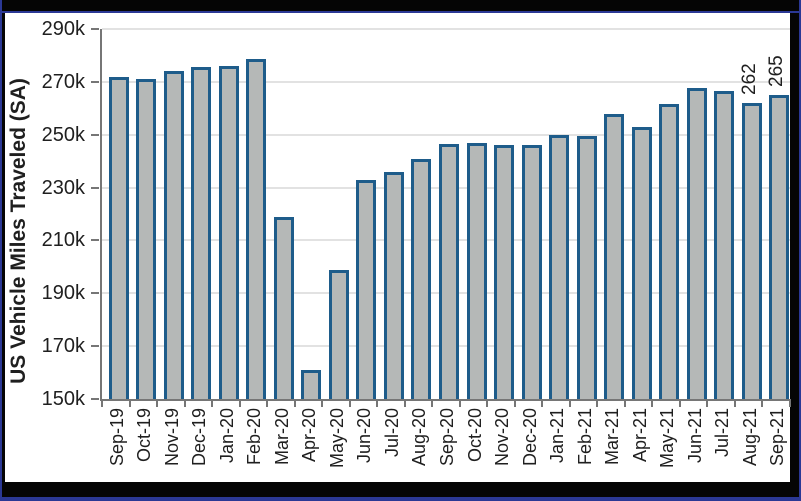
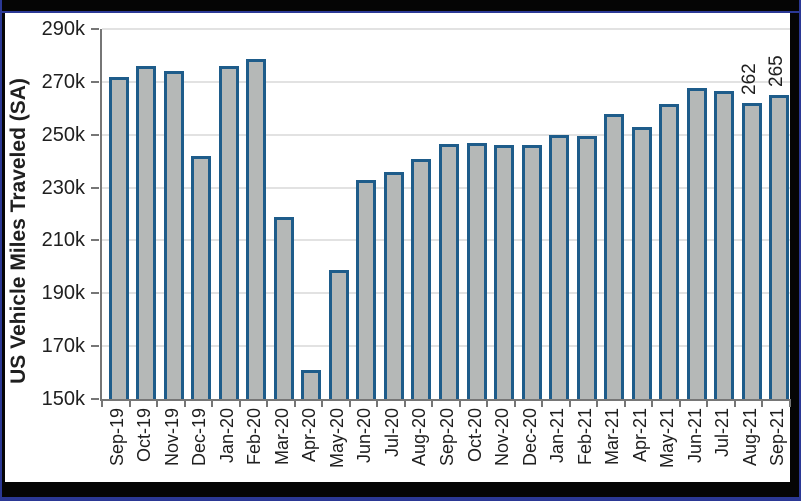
Oct-19: 271k -> 276k
Dec-19: 276k -> 242k
